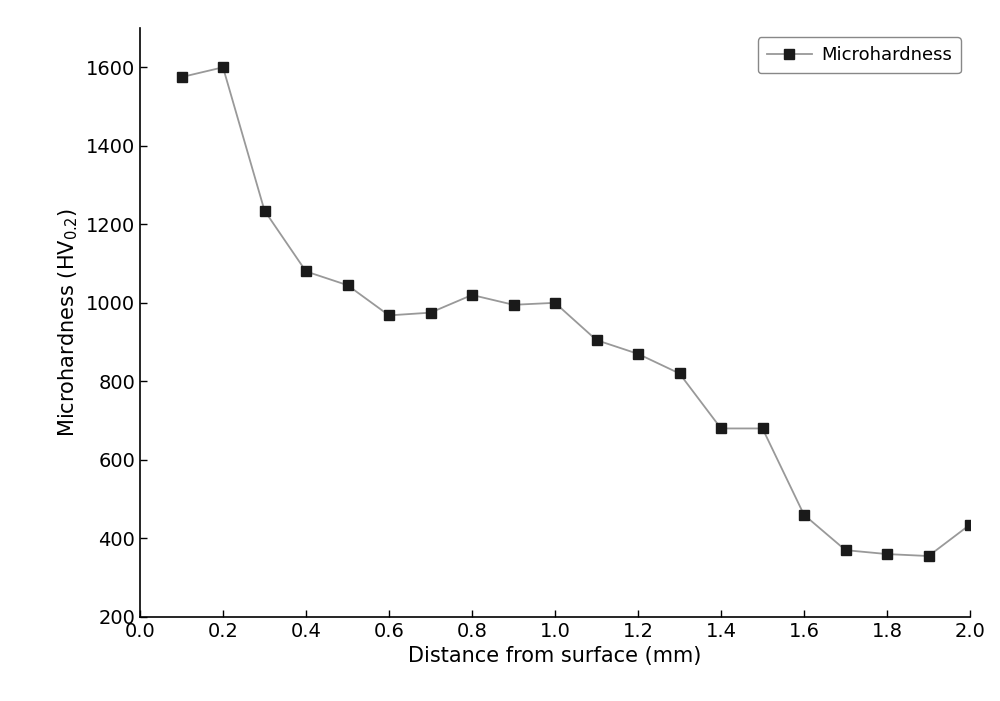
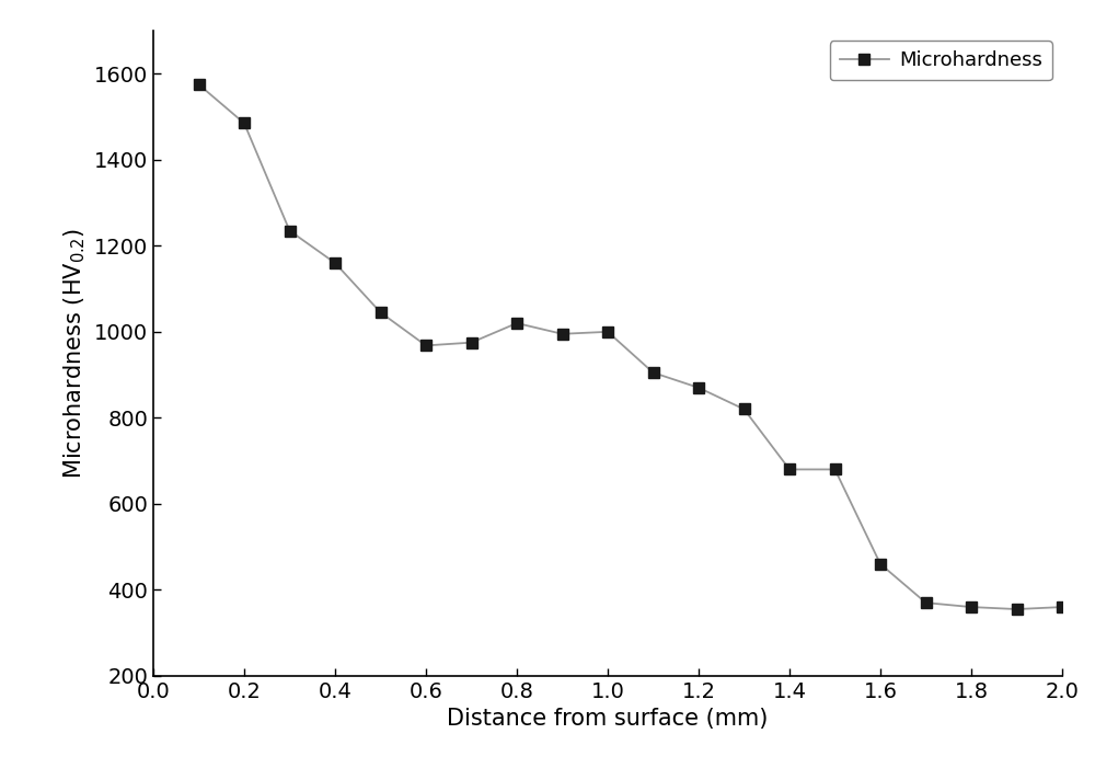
0.2: 1600 -> 1485
0.4: 1080 -> 1160
2.0: 435 -> 360
